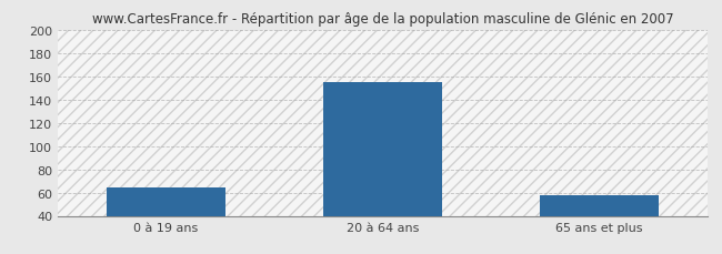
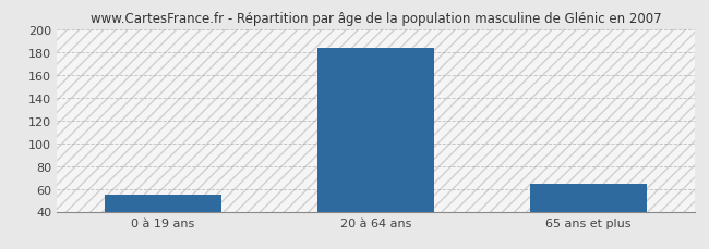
0 à 19 ans: 64 -> 55
20 à 64 ans: 155 -> 183
65 ans et plus: 58 -> 64
